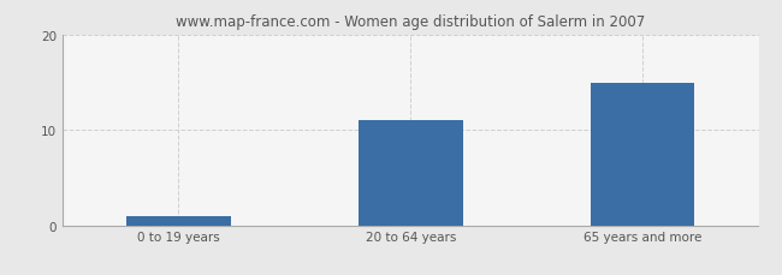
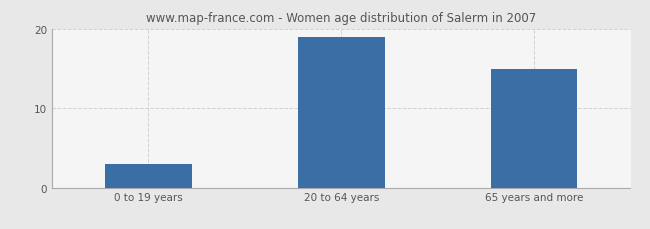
0 to 19 years: 1 -> 3
20 to 64 years: 11 -> 19
